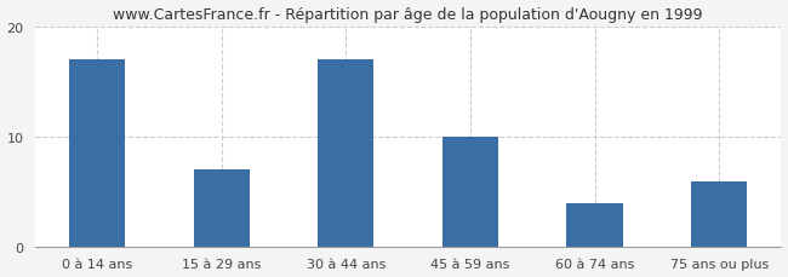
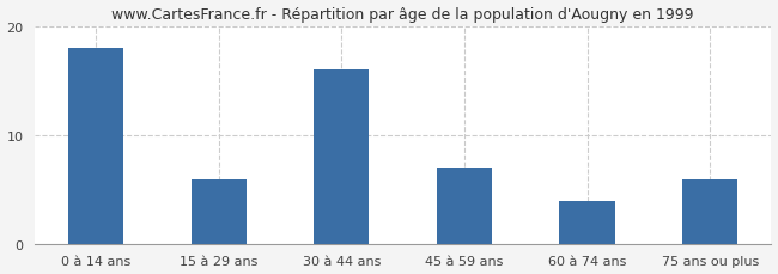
0 à 14 ans: 17 -> 18
15 à 29 ans: 7 -> 6
30 à 44 ans: 17 -> 16
45 à 59 ans: 10 -> 7
